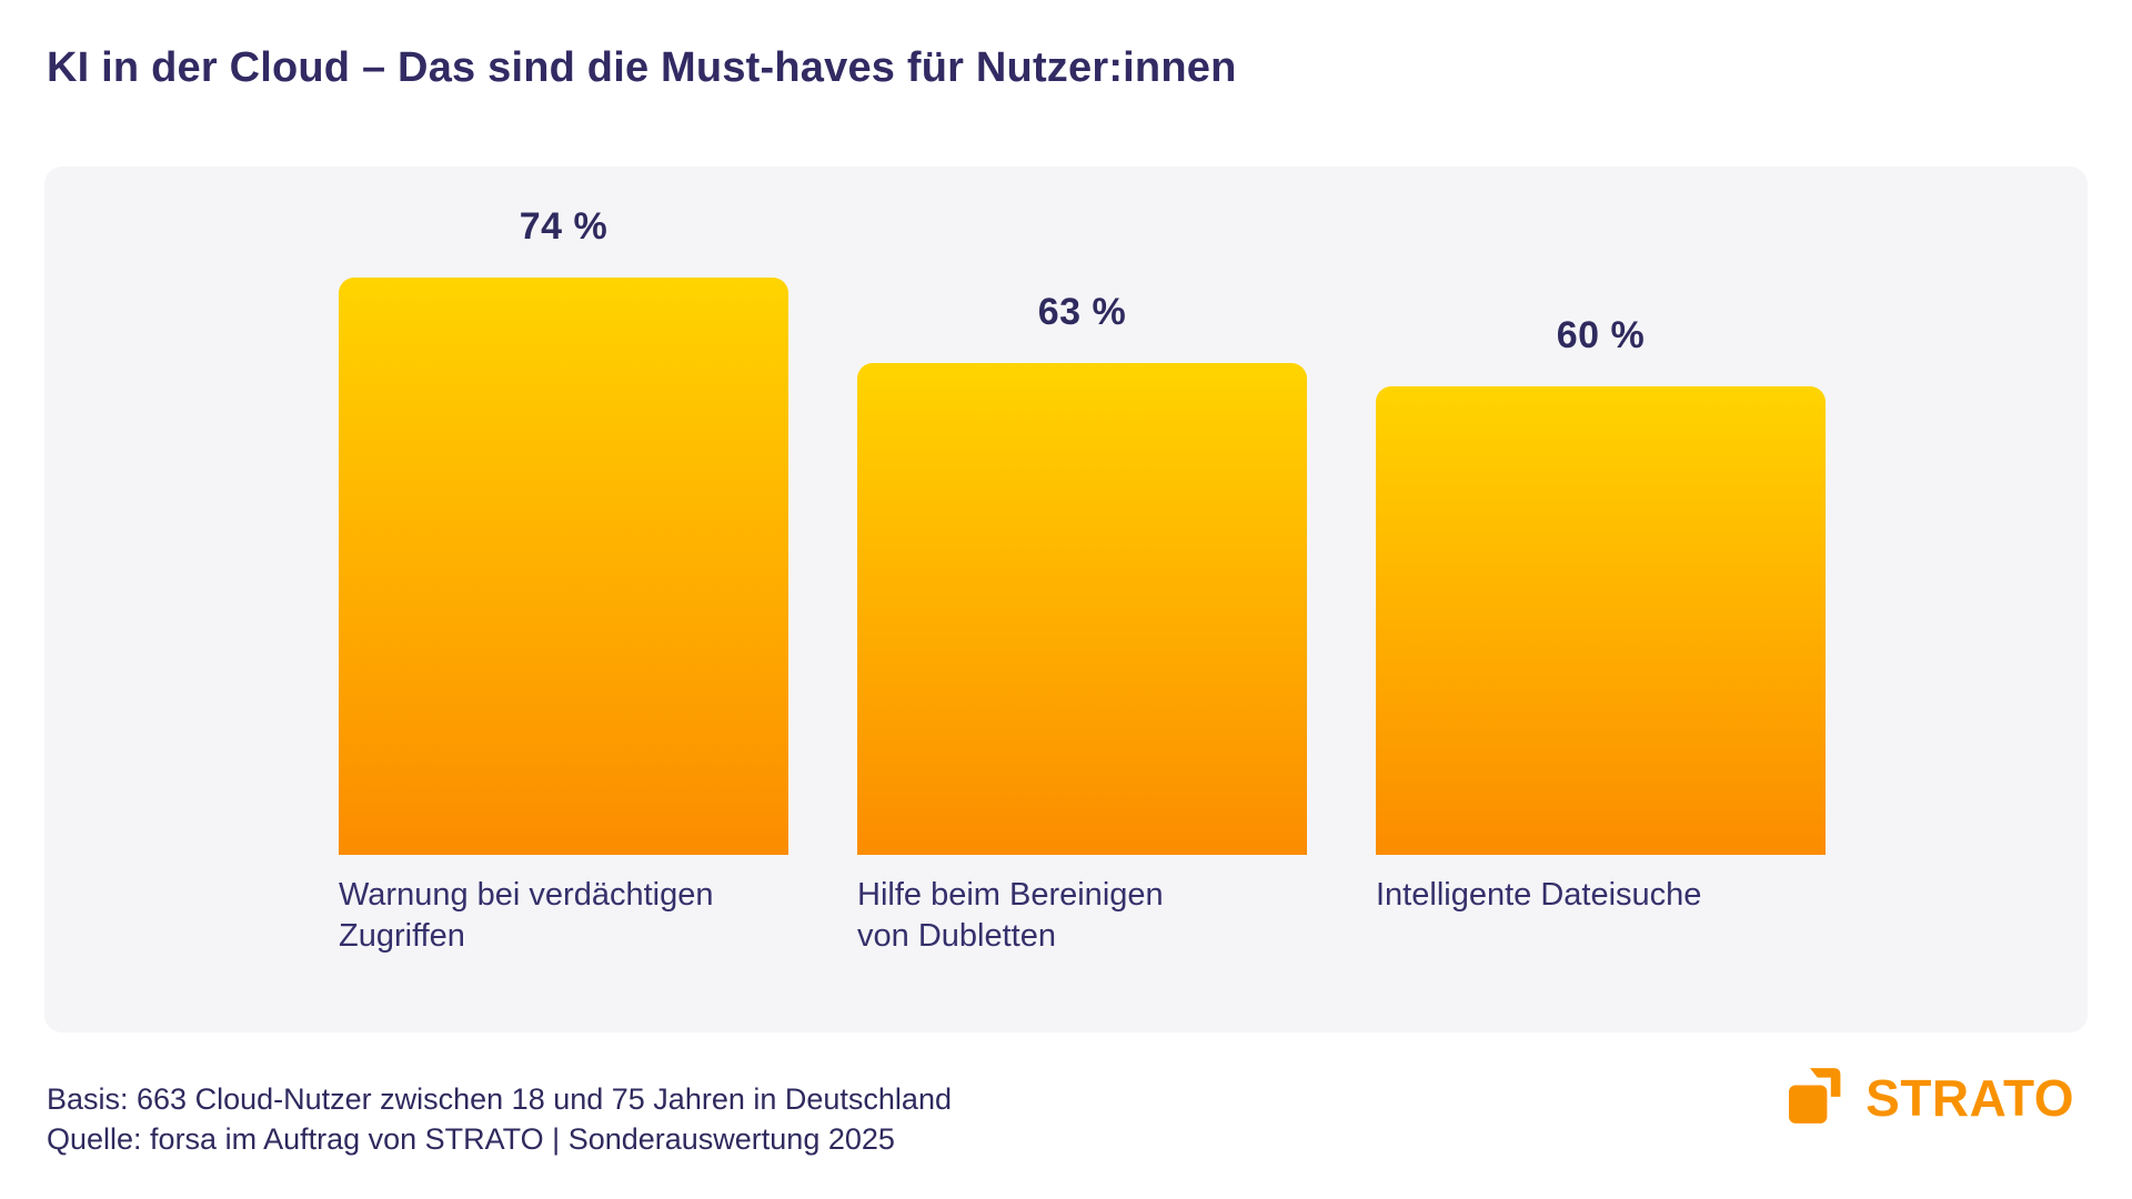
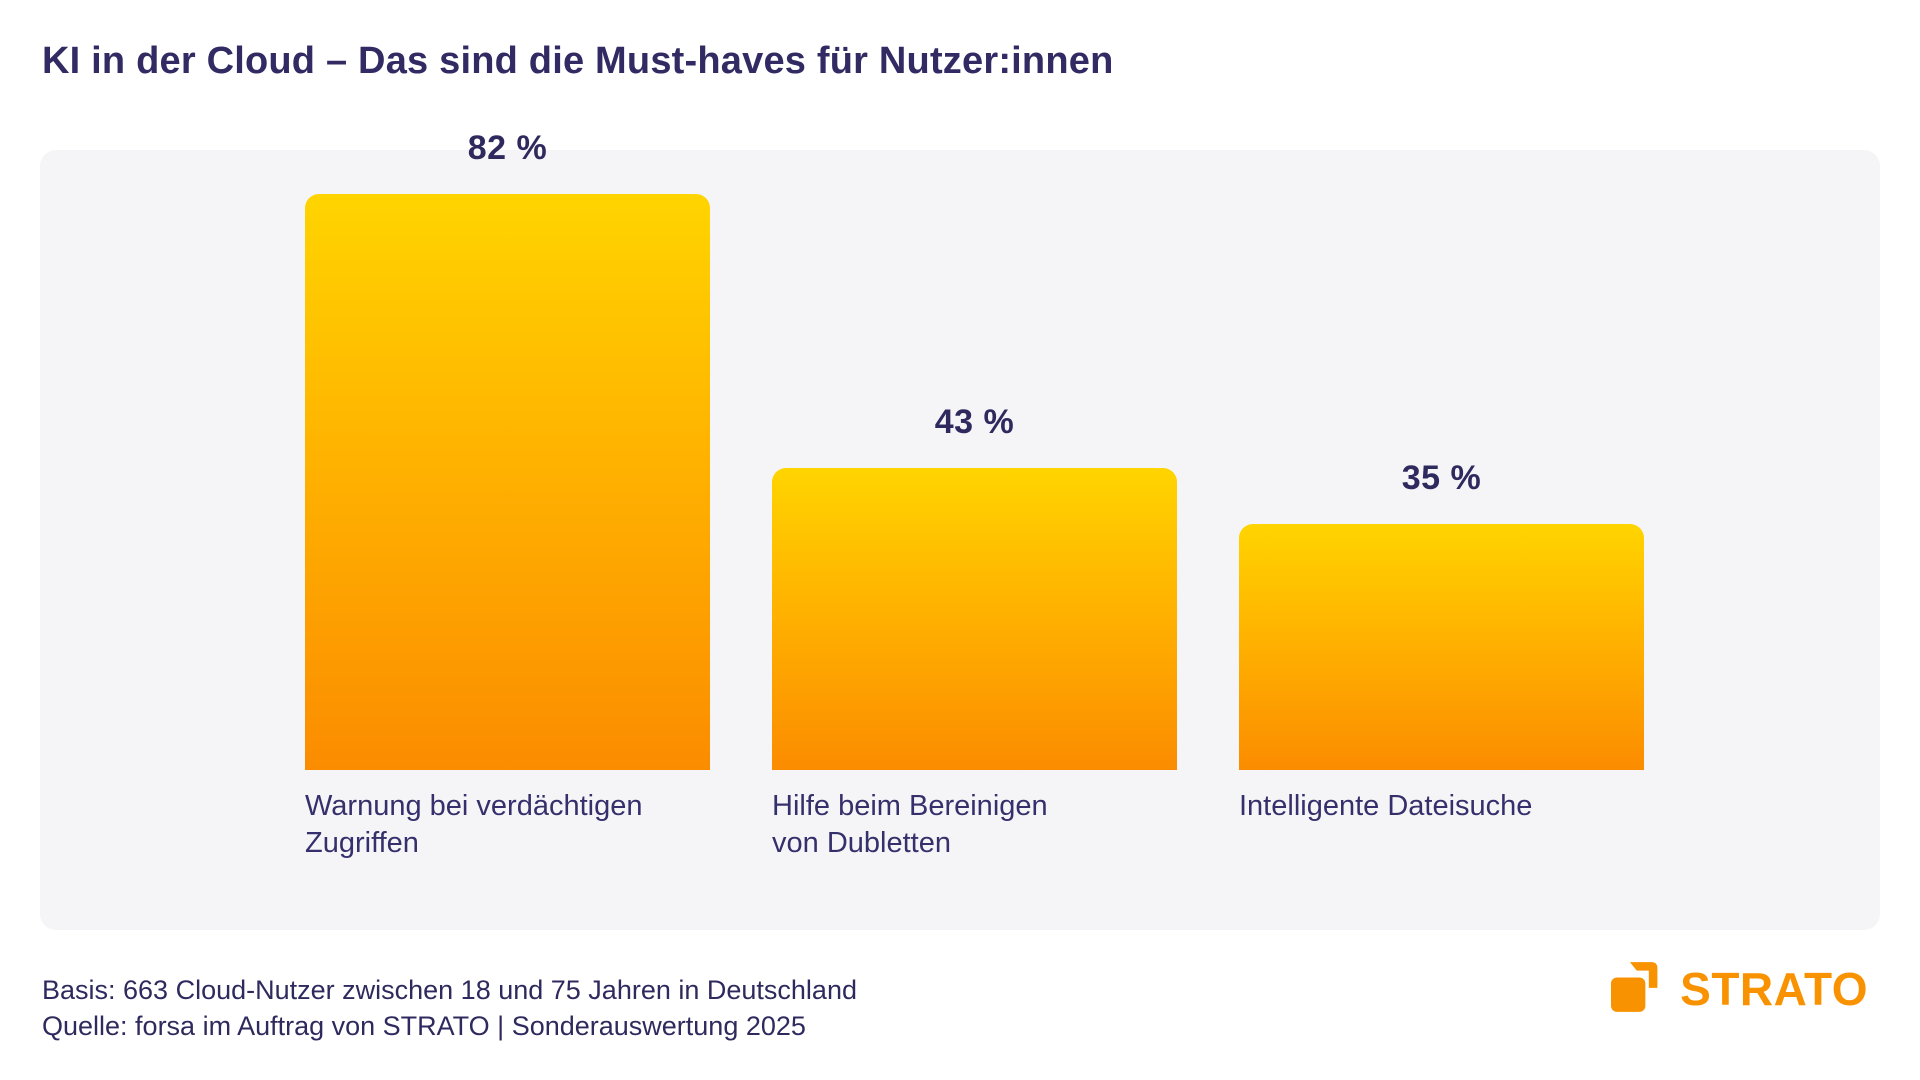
Warnung bei verdächtigen Zugriffen: 74 -> 82
Hilfe beim Bereinigen von Dubletten: 63 -> 43
Intelligente Dateisuche: 60 -> 35
